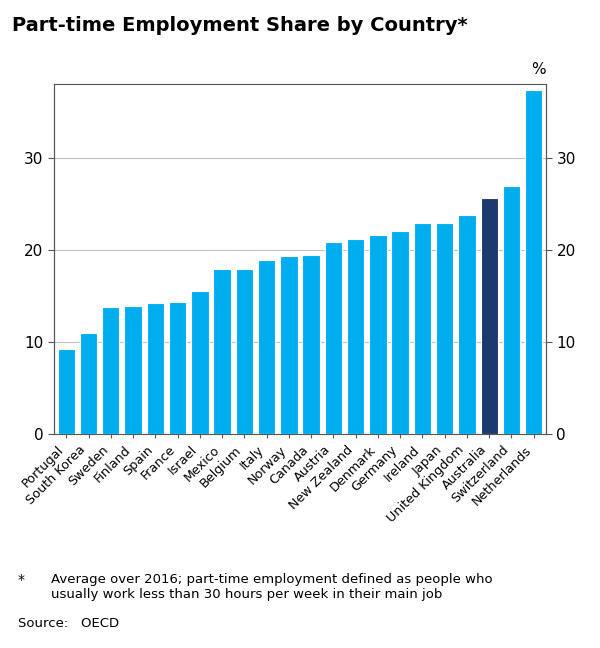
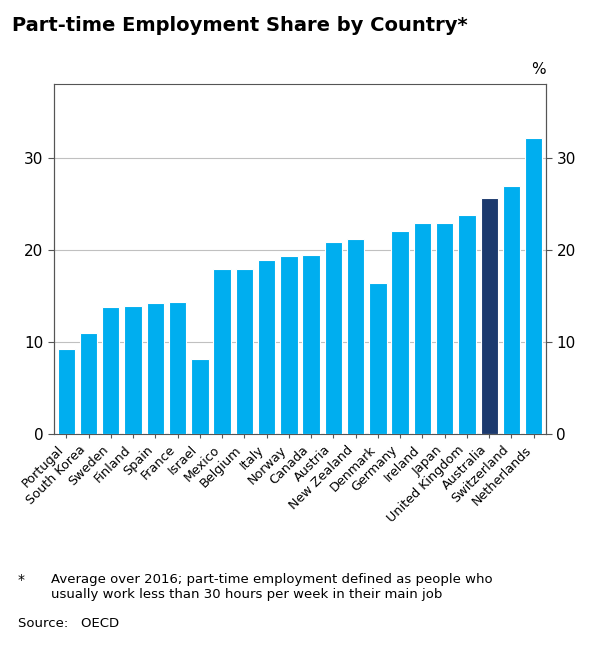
Israel: 15.6 -> 8.2
Denmark: 21.6 -> 16.4
Netherlands: 37.4 -> 32.2
